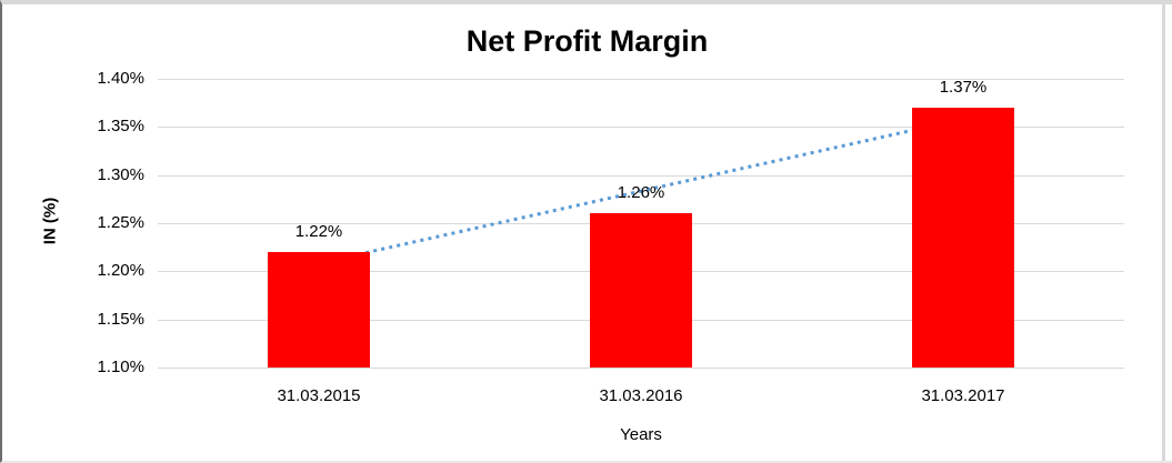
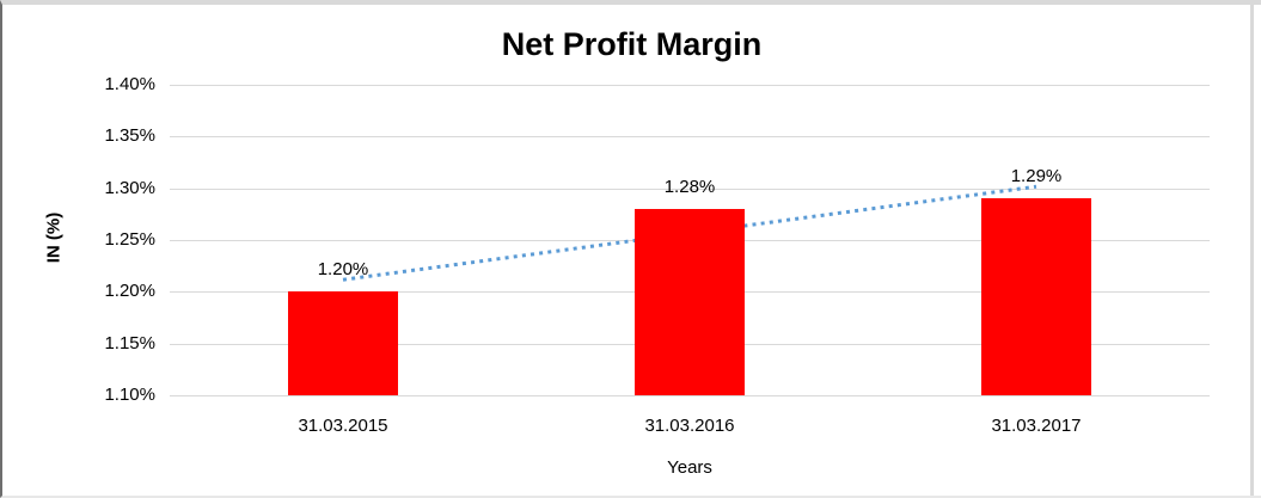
31.03.2015: 1.22% -> 1.20%
31.03.2016: 1.26% -> 1.28%
31.03.2017: 1.37% -> 1.29%
